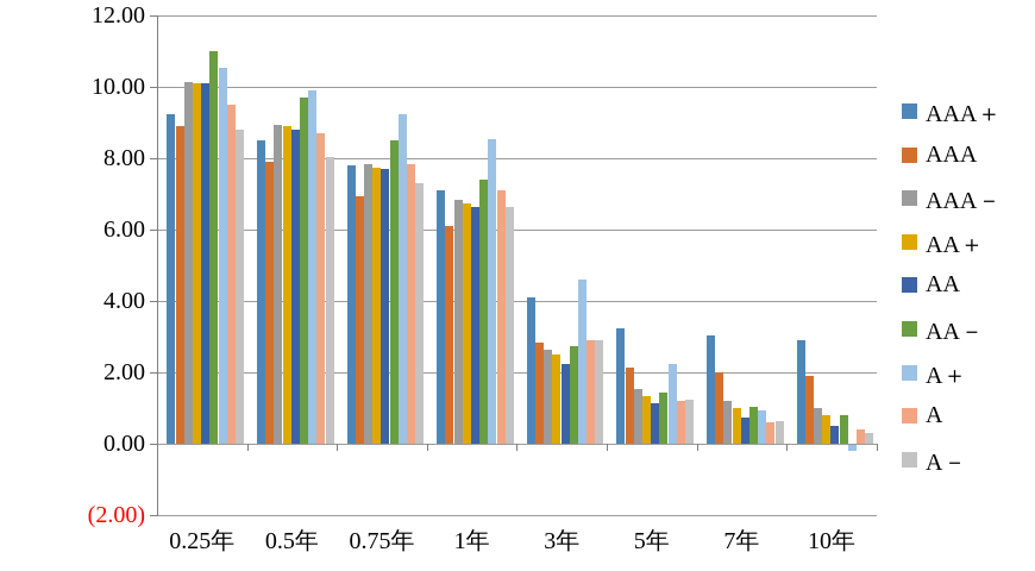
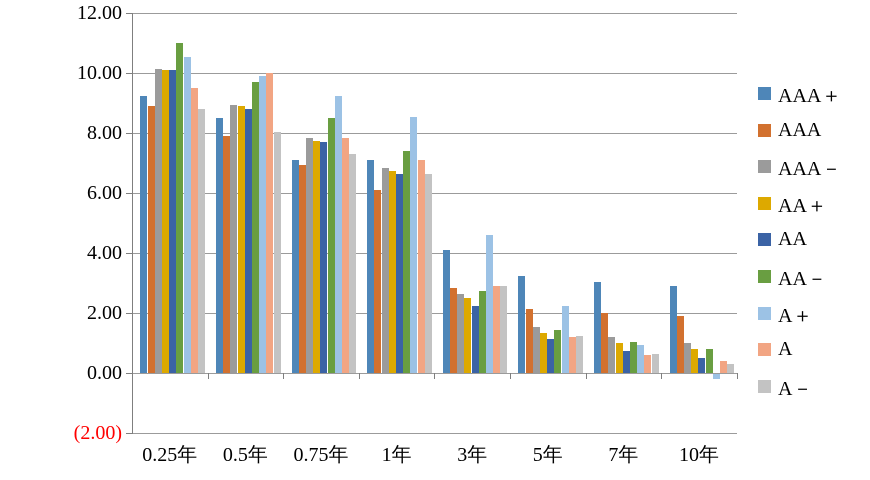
A/0.5年: 8.7 -> 10.0
AAA＋/0.75年: 7.8 -> 7.1
